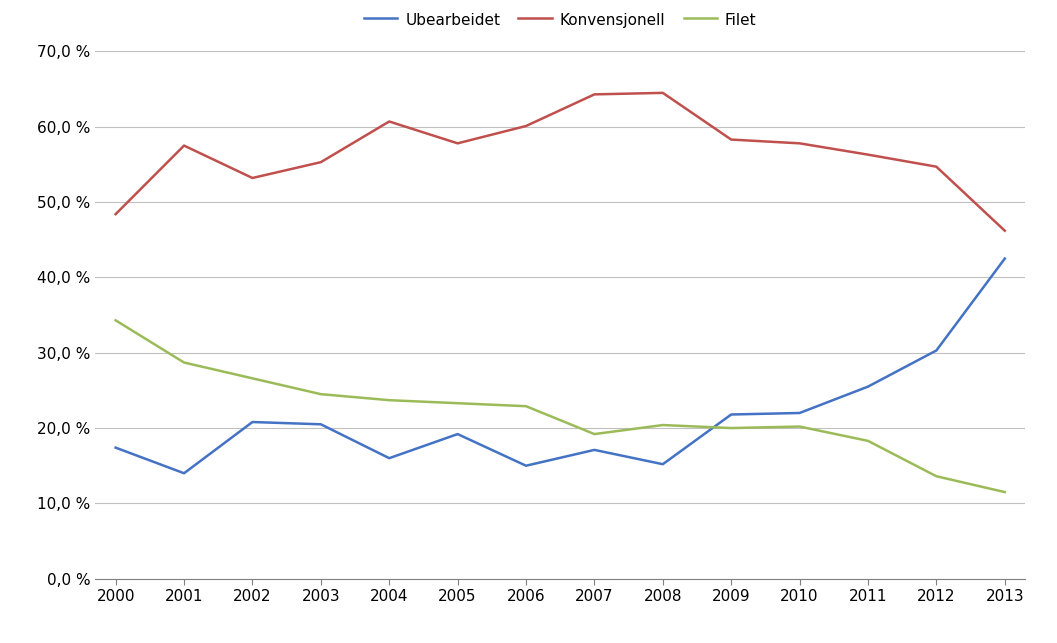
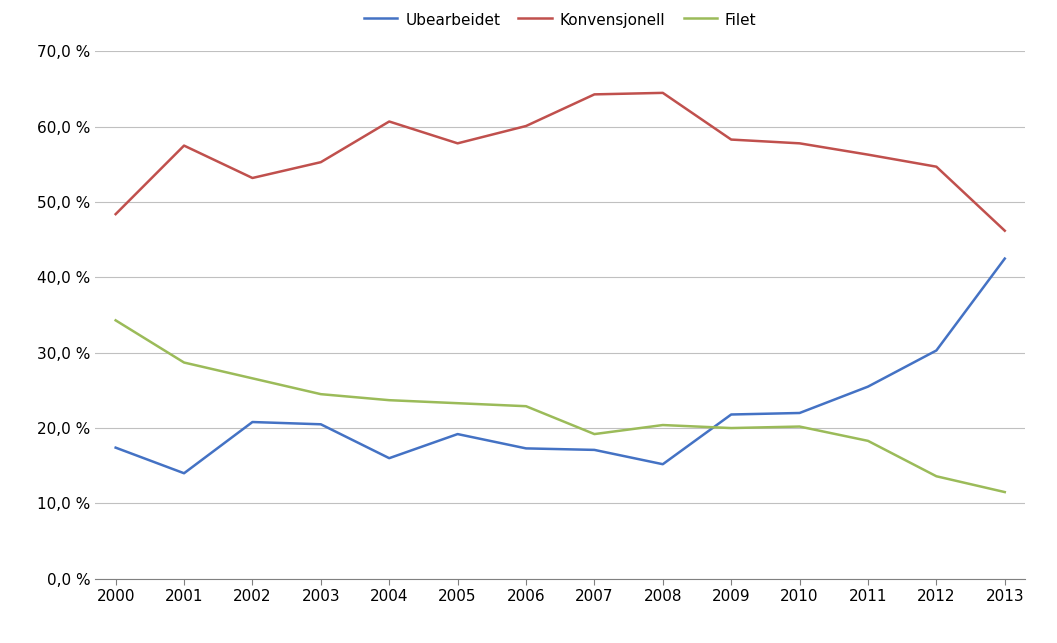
Ubearbeidet/2006: 15,0 % -> 17,3 %
